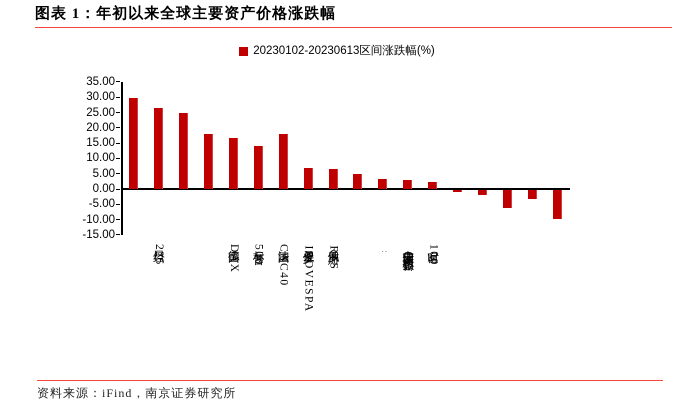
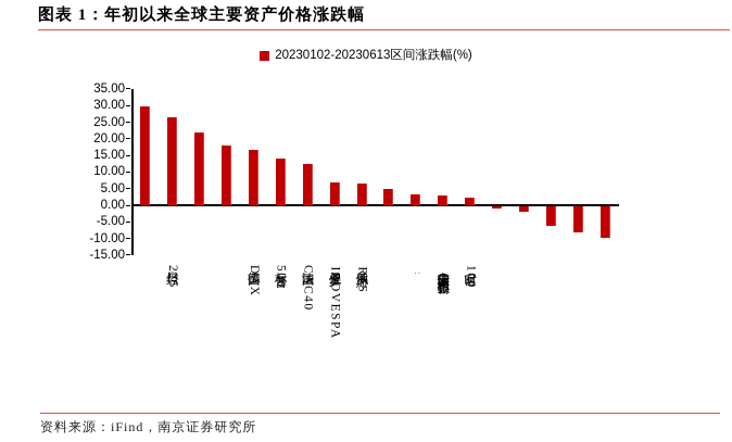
台湾加权: 25 -> 22
法国CAC40: 18 -> 12
创业板指: -3 -> -8
